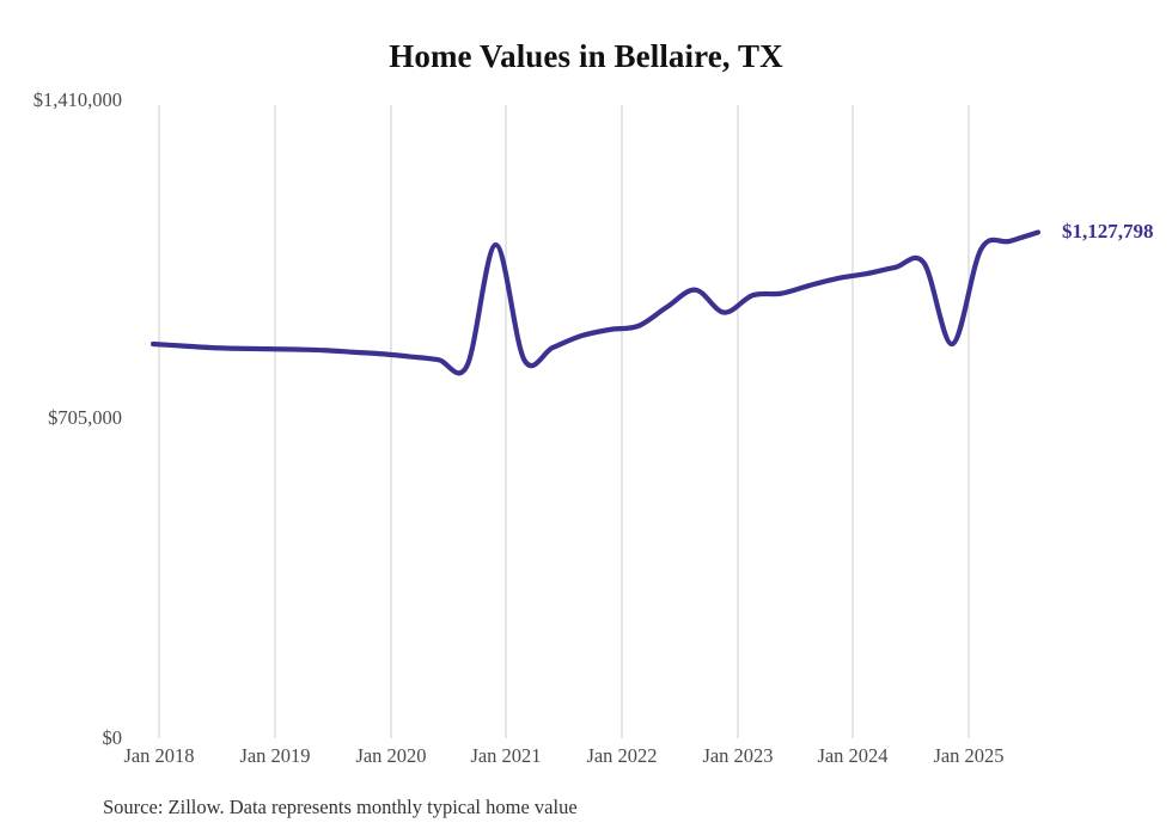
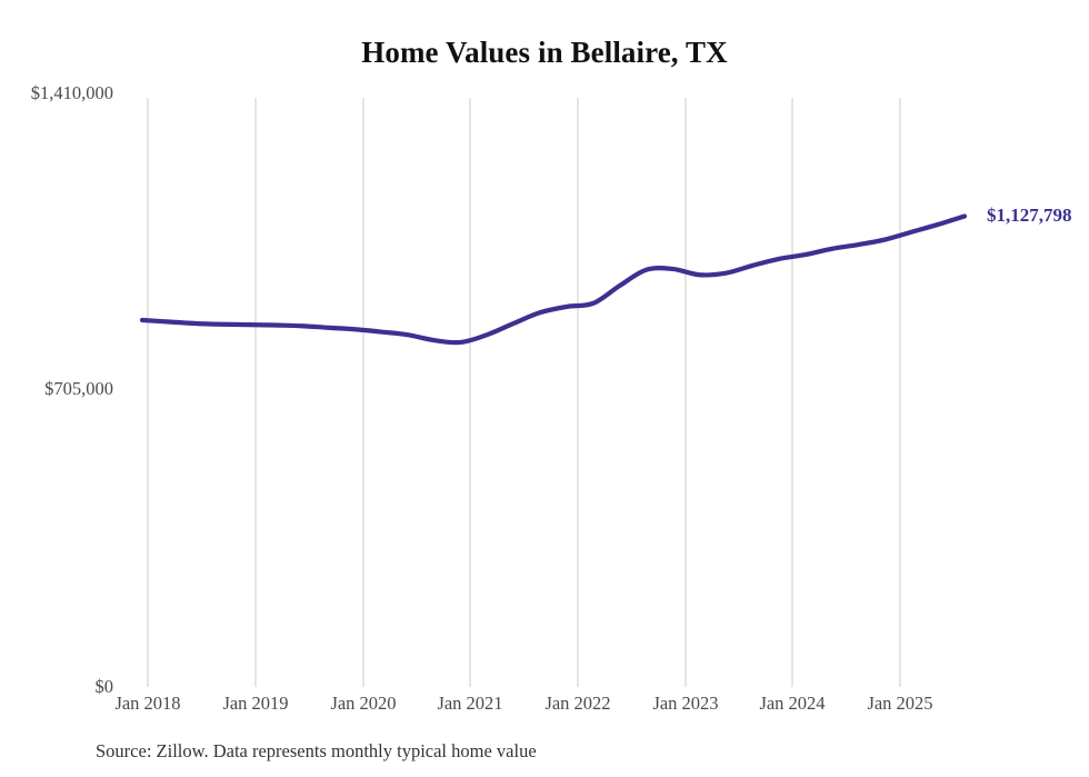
Jan 2021: $1100000 -> $830000
Jan 2023: $950000 -> $1000000
Jan 2025: $880000 -> $1070000
